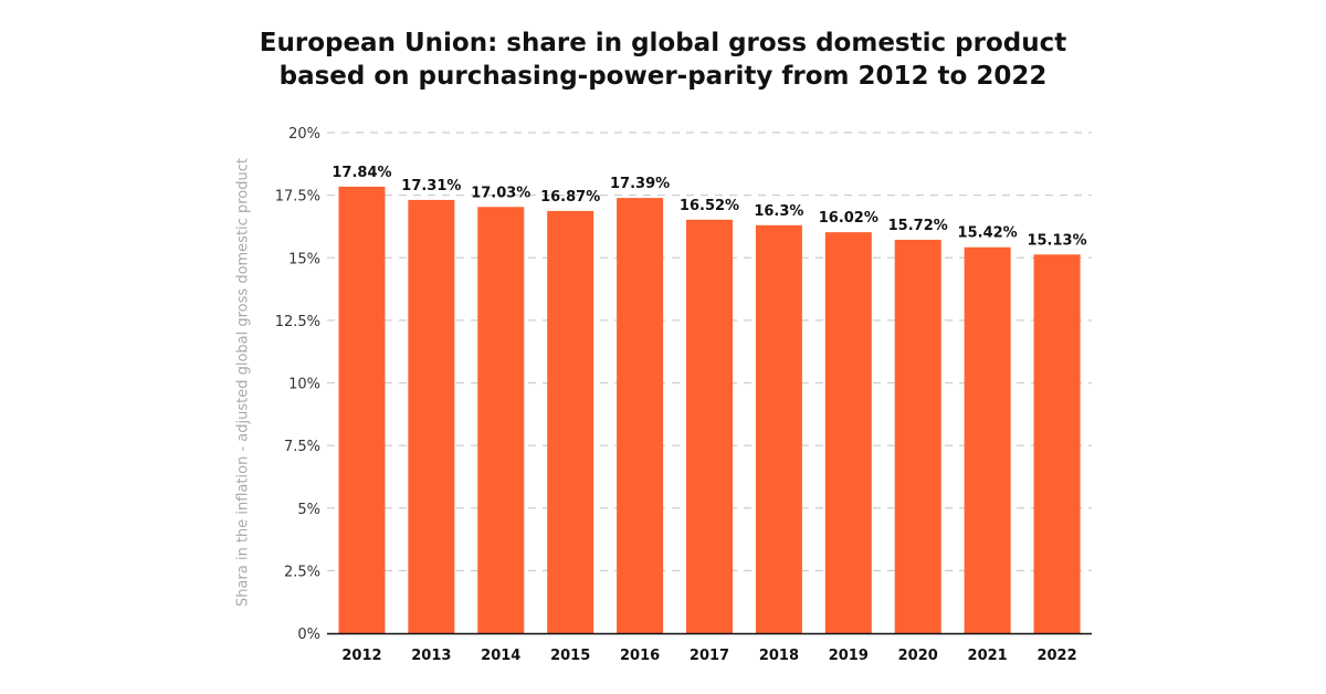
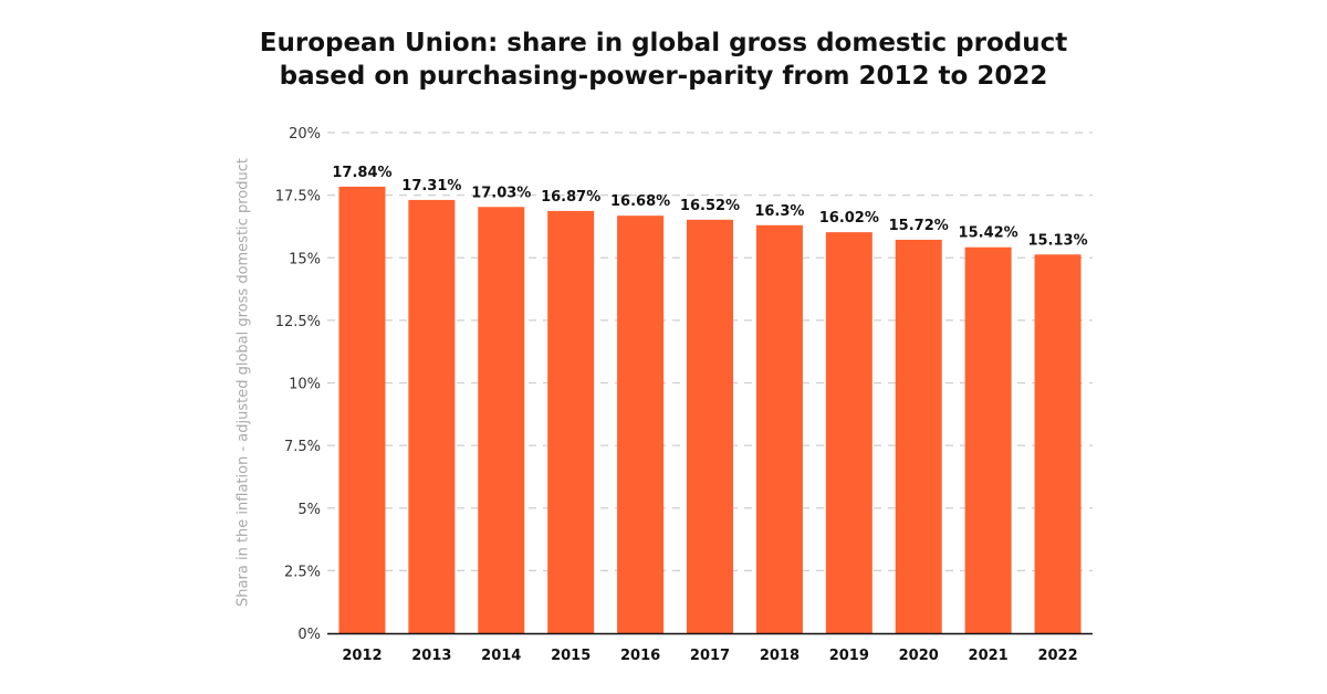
2016: 17.39% -> 16.68%
